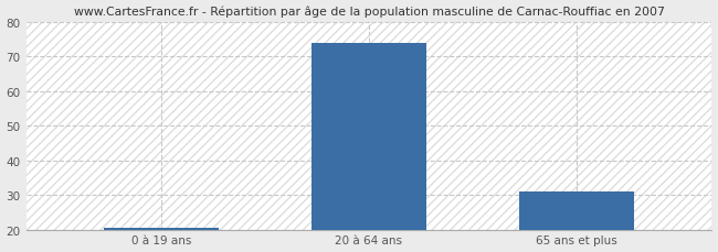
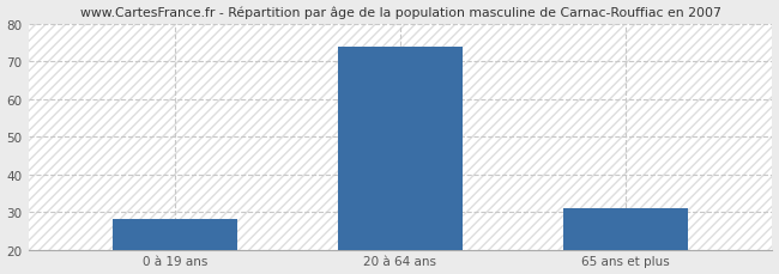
0 à 19 ans: 20.5 -> 28.0
